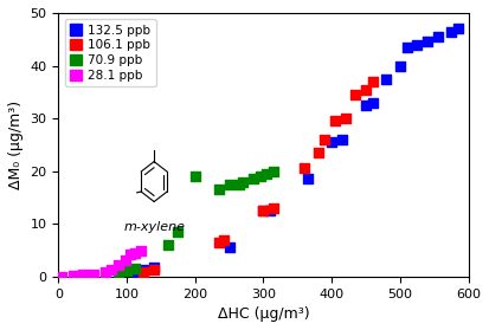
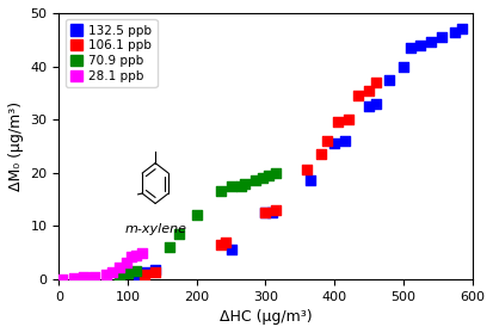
70.9 ppb/200: 19.0 -> 12.0
